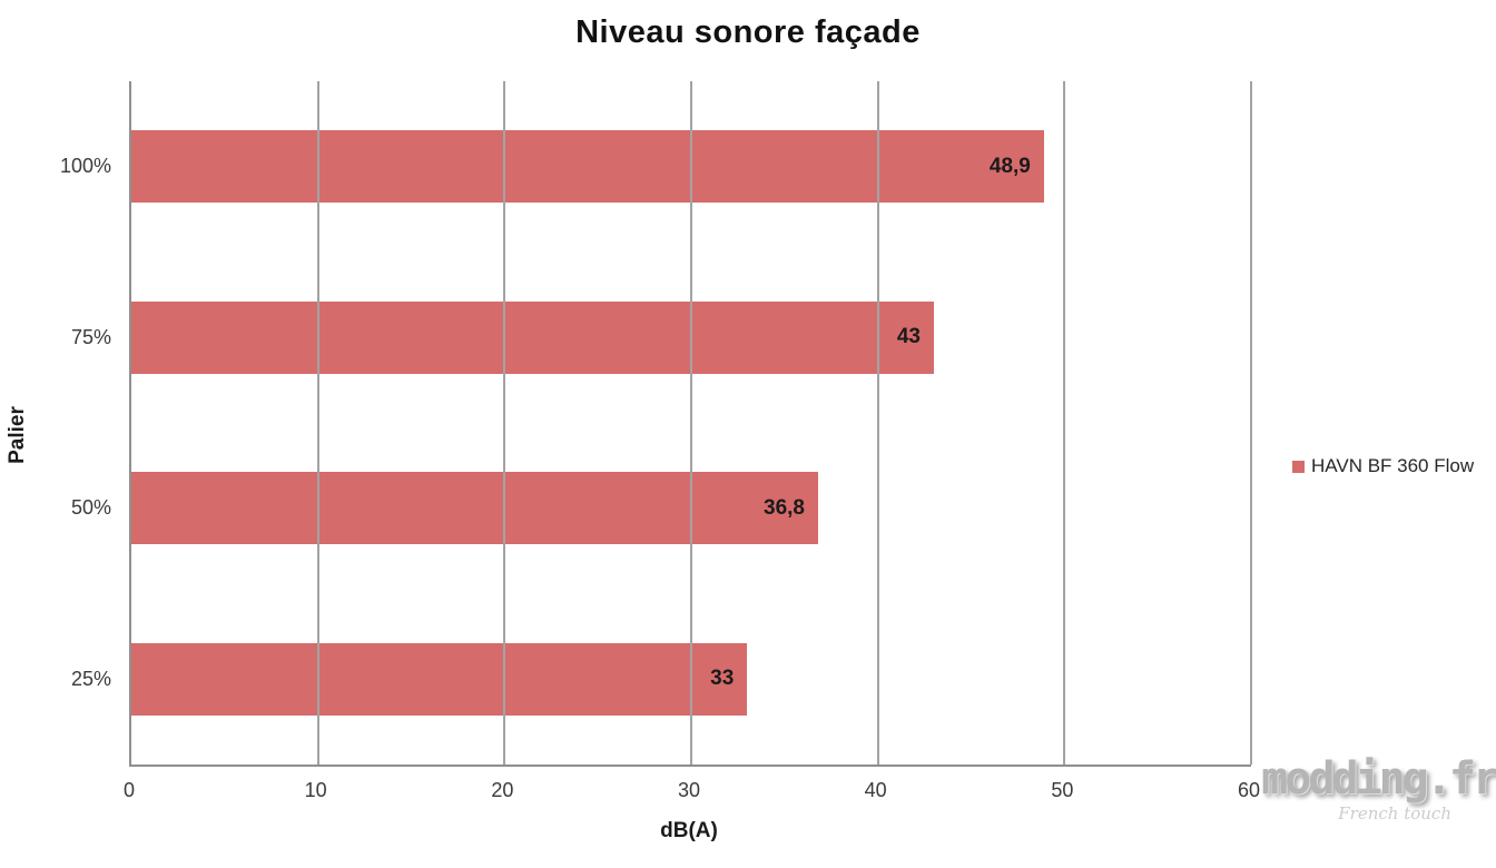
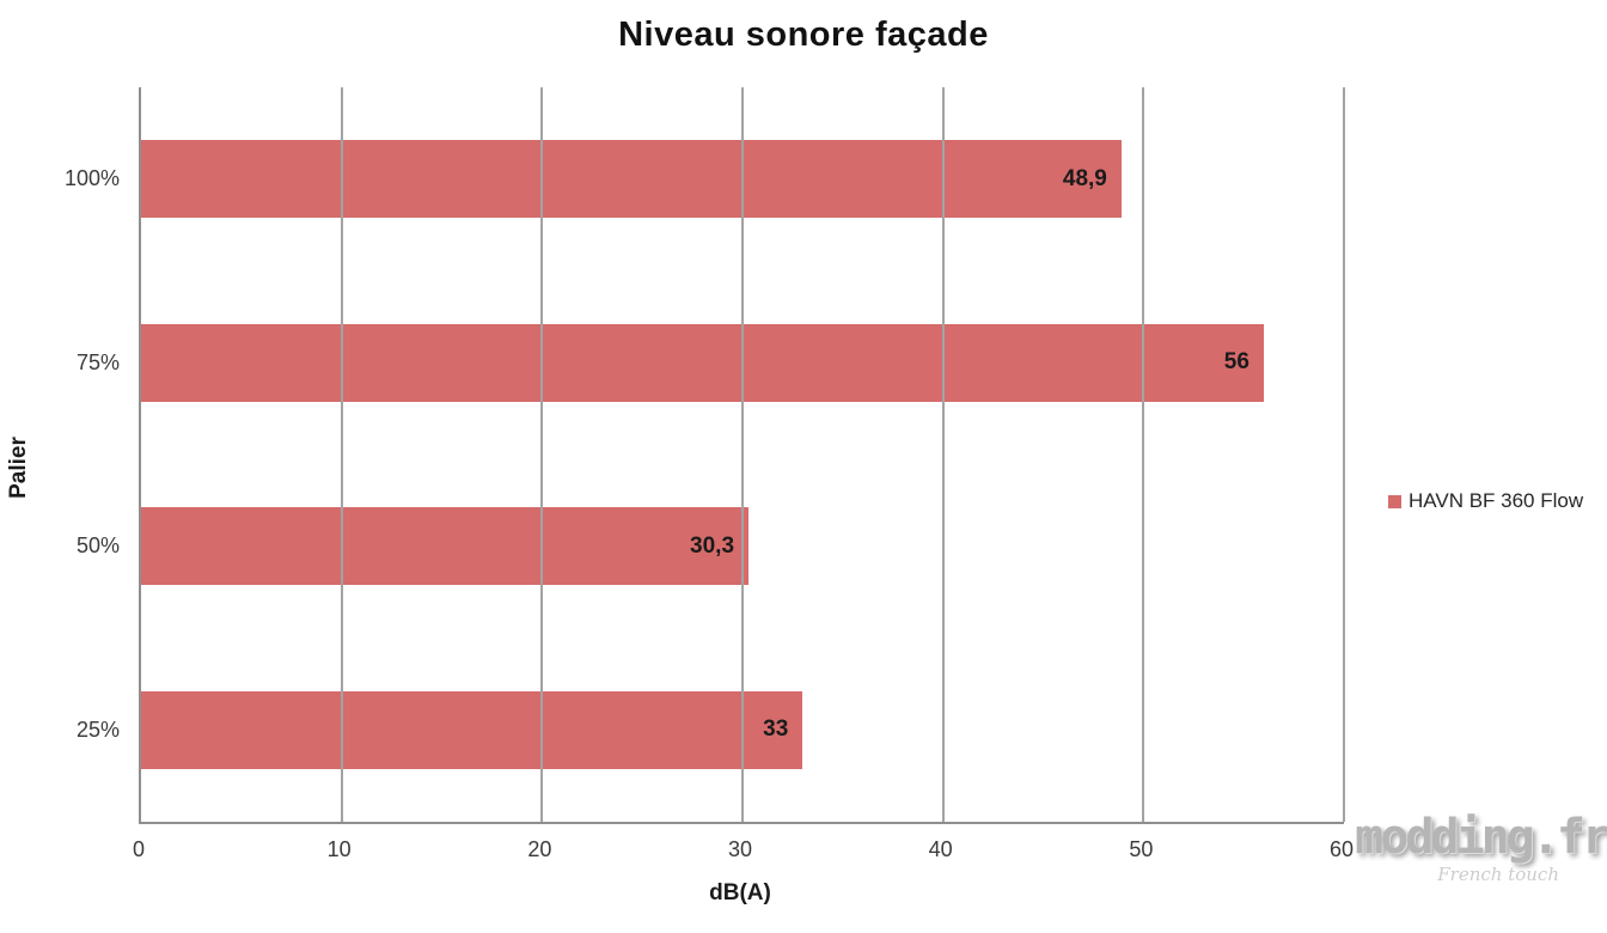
75%: 43 -> 56
50%: 36,8 -> 30,3
